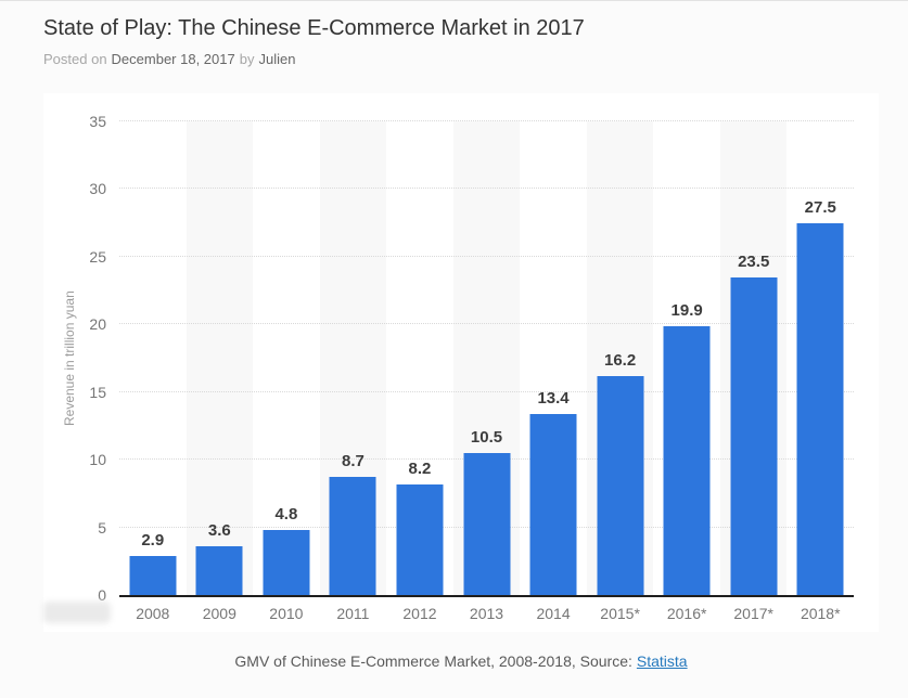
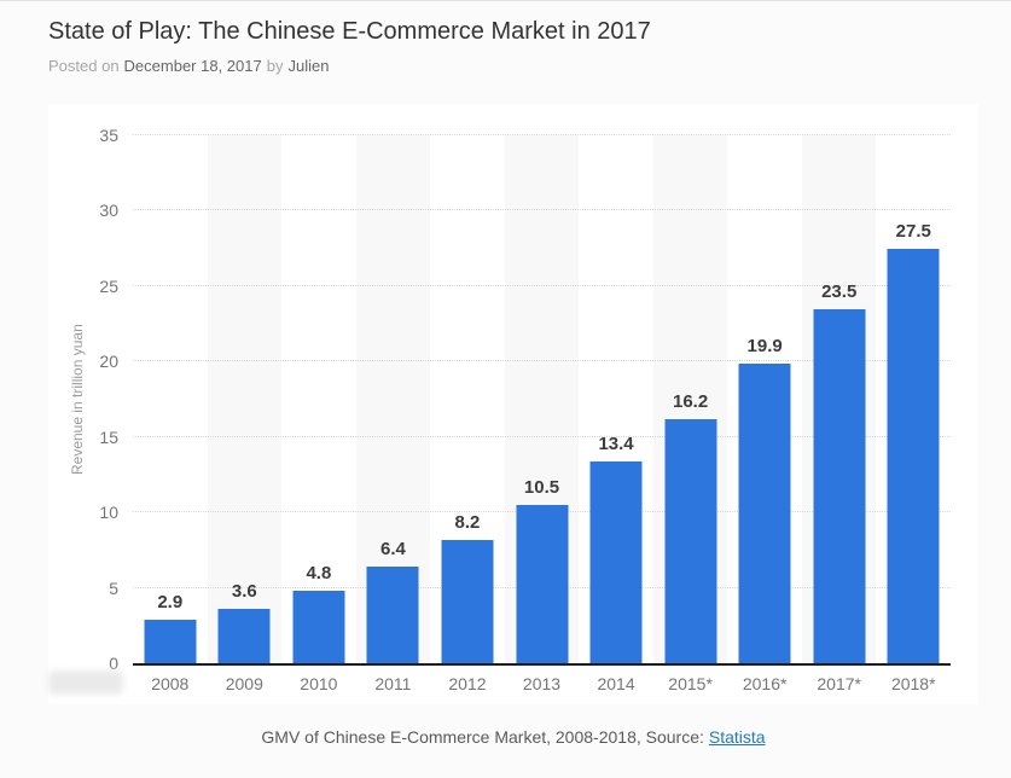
2011: 8.7 -> 6.4
